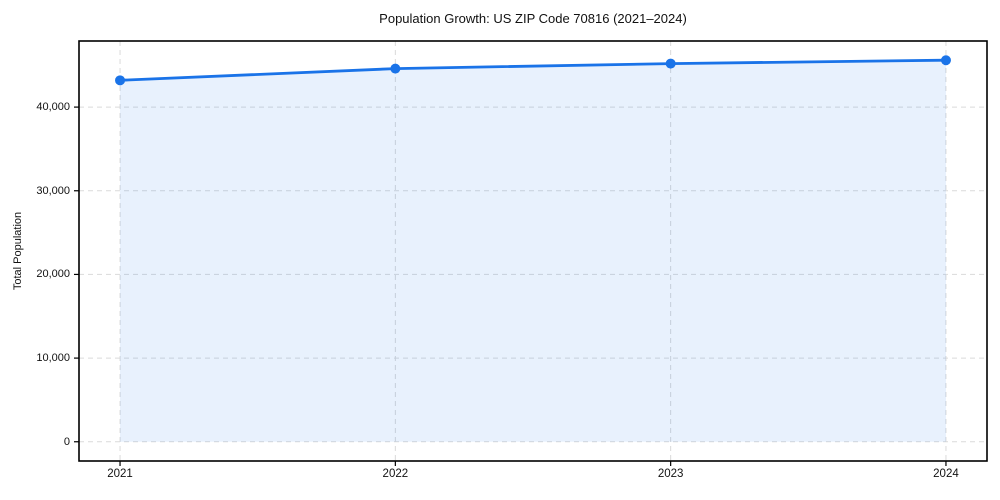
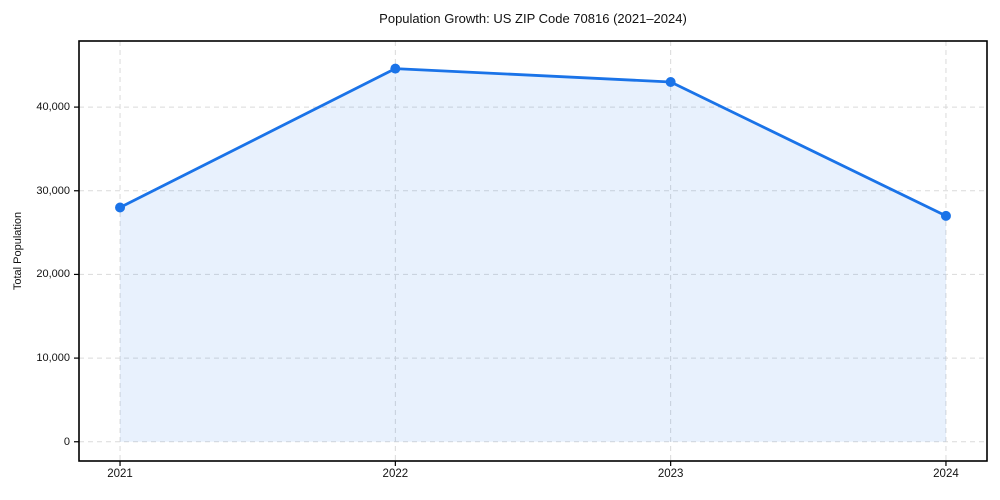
2021: 43000 -> 28000
2023: 45000 -> 43000
2024: 46000 -> 27000
